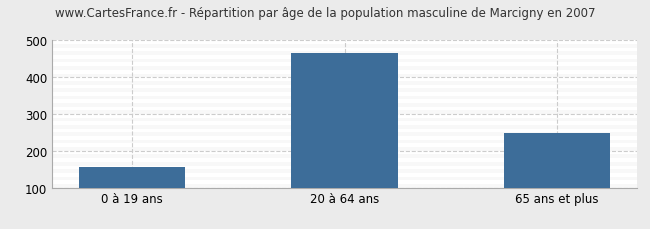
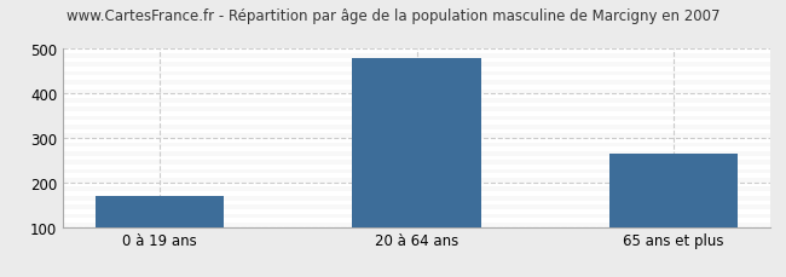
0 à 19 ans: 155 -> 170
20 à 64 ans: 465 -> 480
65 ans et plus: 248 -> 265
